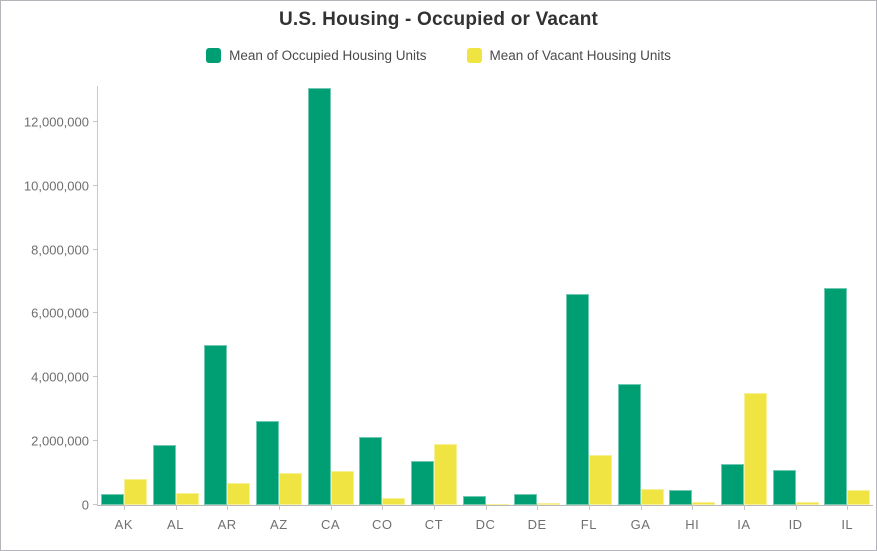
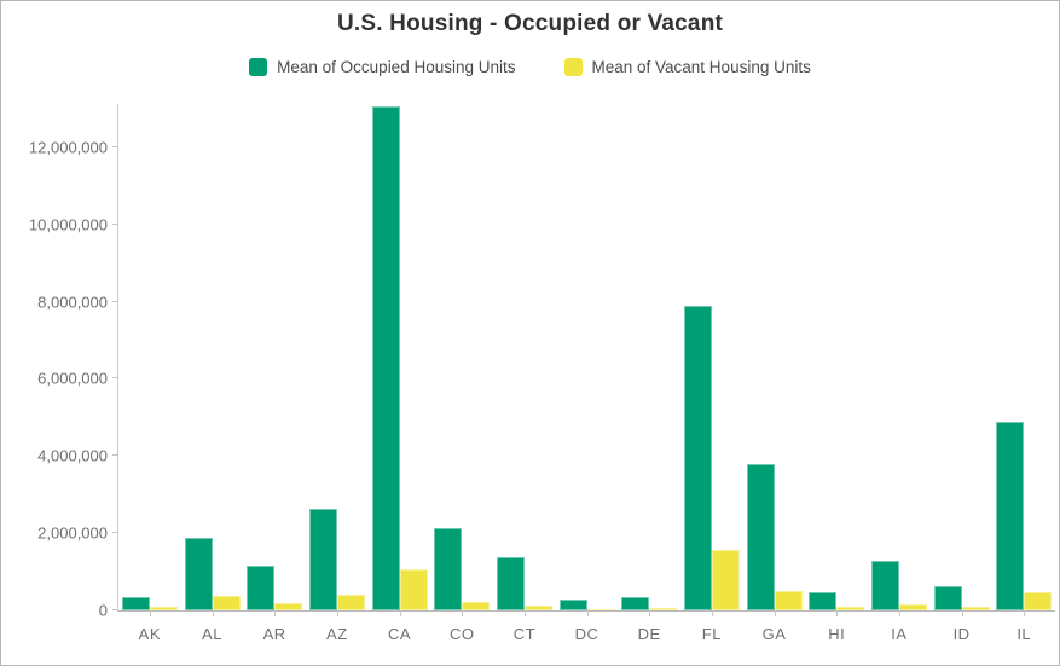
Mean of Vacant Housing Units/AK: 800000 -> 100000
Mean of Occupied Housing Units/AR: 5000000 -> 1200000
Mean of Vacant Housing Units/AR: 700000 -> 200000
Mean of Vacant Housing Units/AZ: 1000000 -> 400000
Mean of Vacant Housing Units/CT: 1900000 -> 100000
Mean of Occupied Housing Units/FL: 6600000 -> 7900000
Mean of Vacant Housing Units/IA: 3500000 -> 100000
Mean of Occupied Housing Units/ID: 1100000 -> 600000
Mean of Occupied Housing Units/IL: 6800000 -> 4900000
